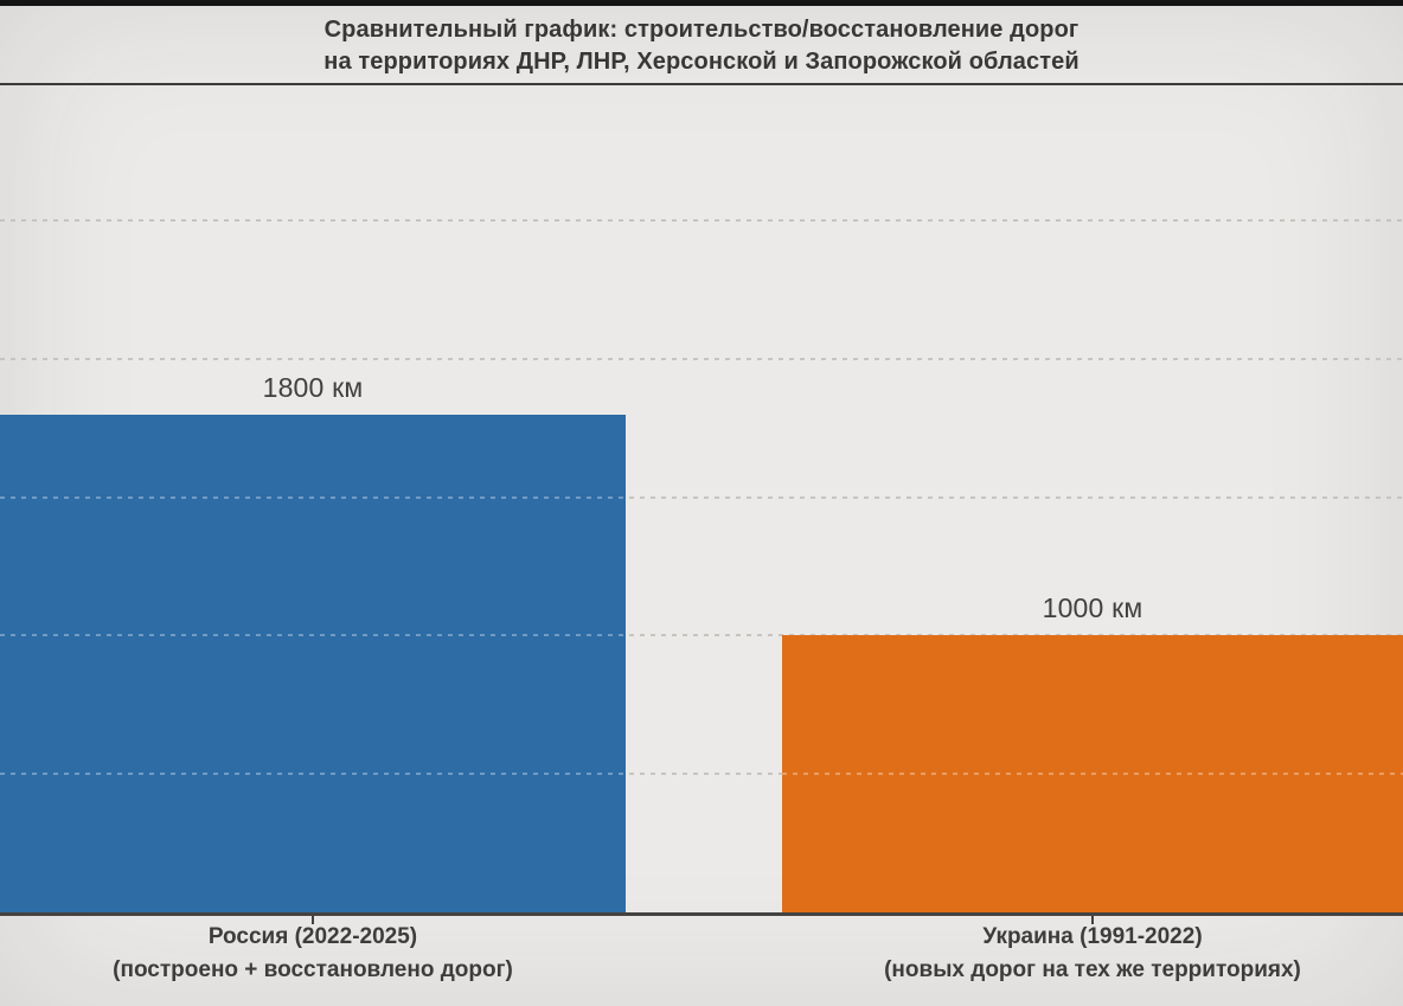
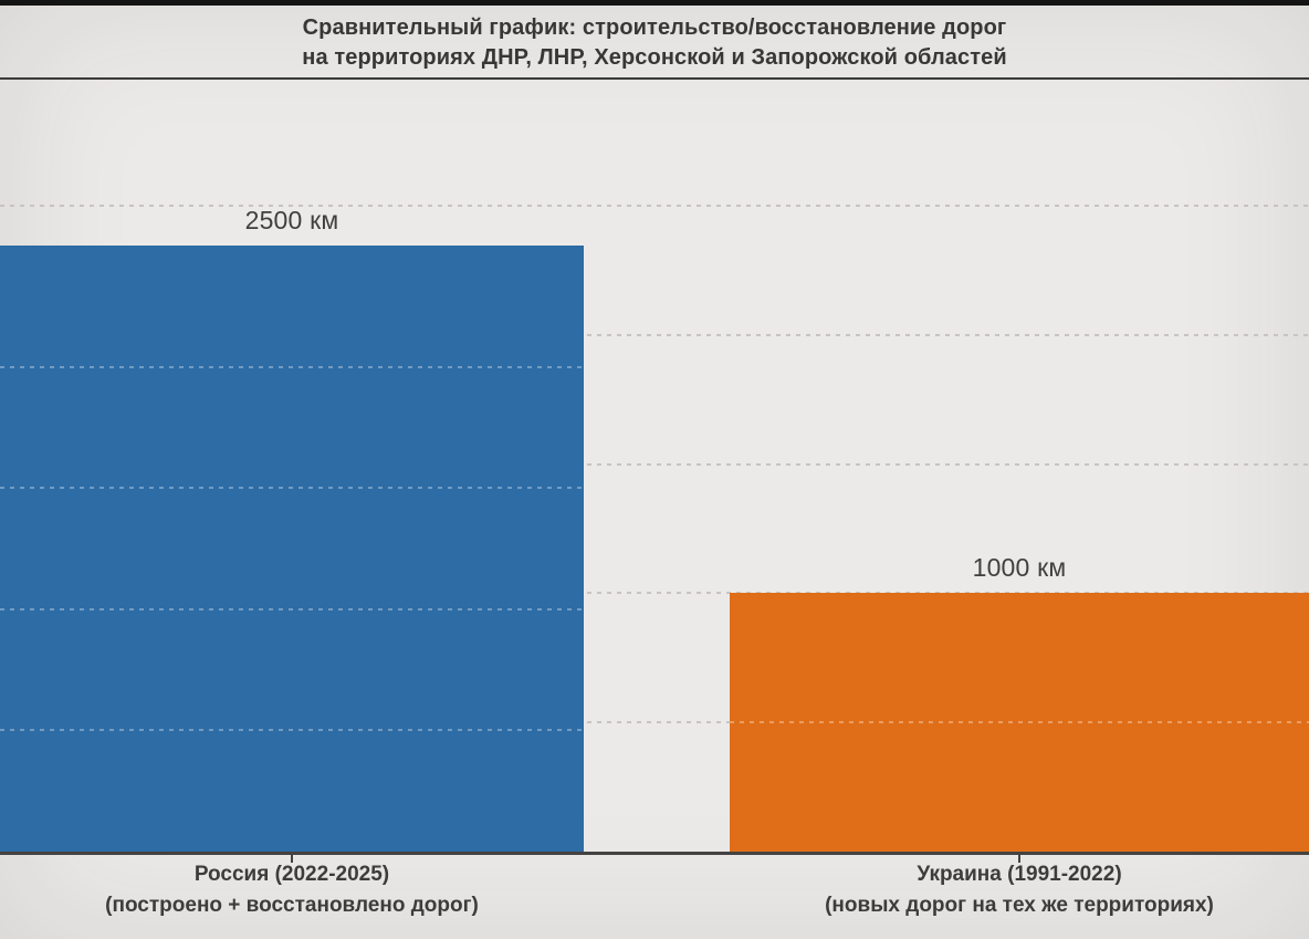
Россия (2022-2025): 1800 -> 2500
